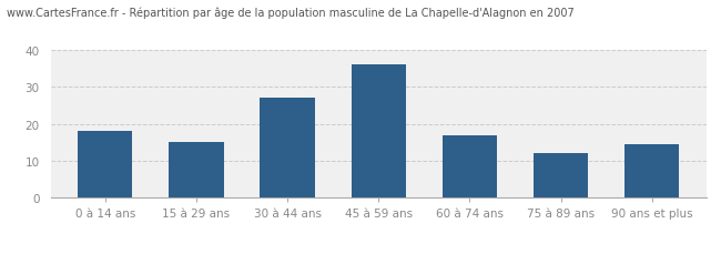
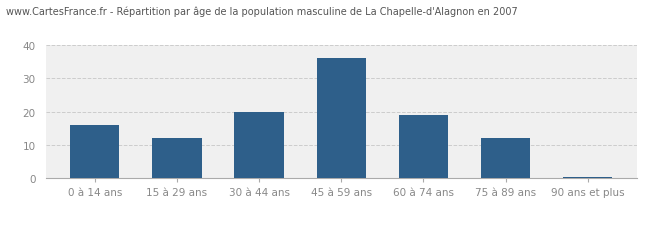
0 à 14 ans: 18.0 -> 16.0
15 à 29 ans: 15.0 -> 12.0
30 à 44 ans: 27.0 -> 20.0
60 à 74 ans: 17.0 -> 19.0
90 ans et plus: 14.5 -> 0.5
